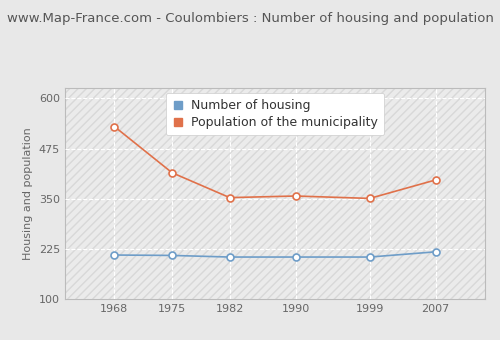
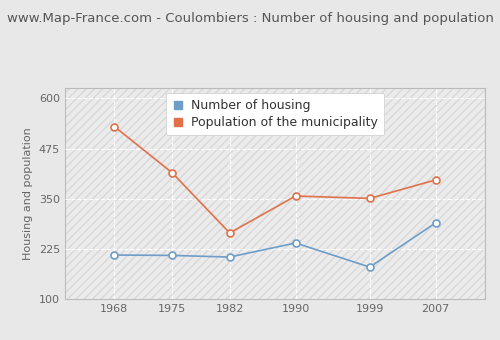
Population of the municipality/1982: 353 -> 265
Number of housing/1990: 205 -> 240
Number of housing/1999: 205 -> 180
Number of housing/2007: 218 -> 290
